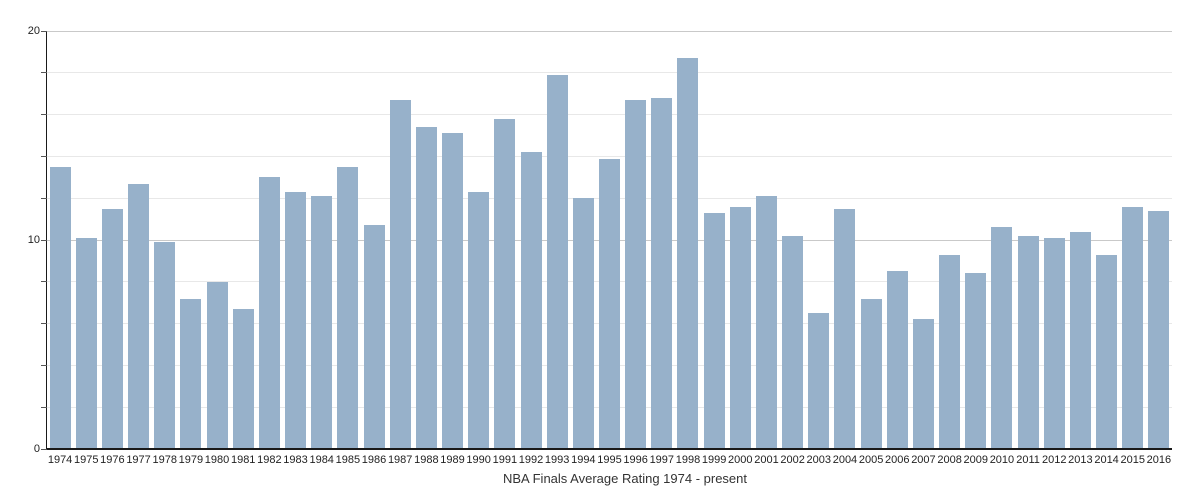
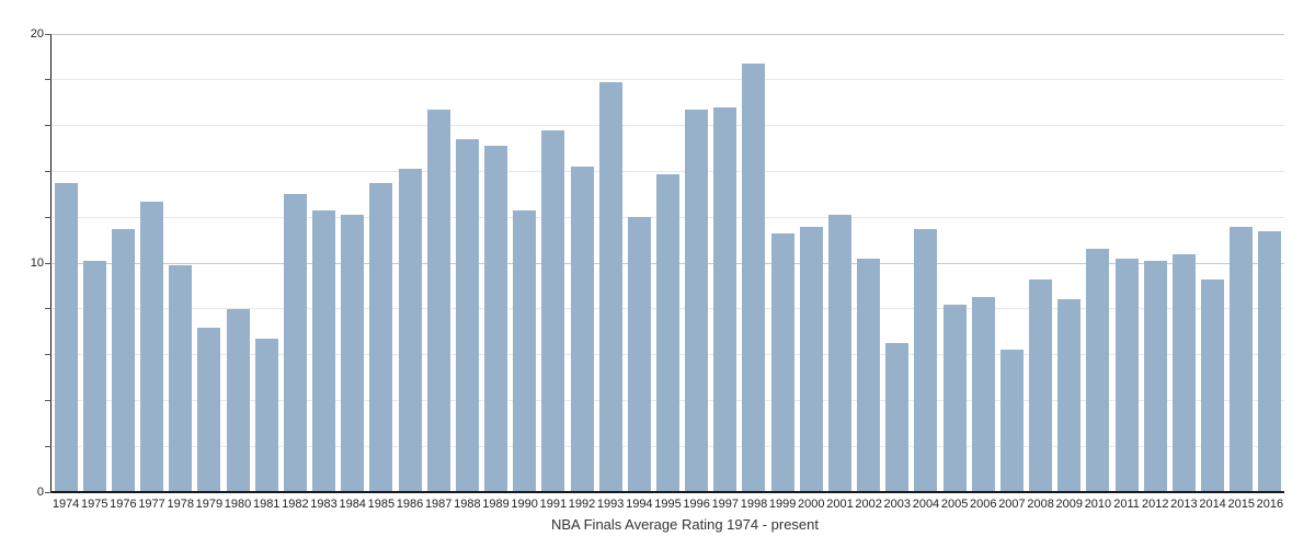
1986: 10.7 -> 14.1
2005: 7.2 -> 8.2
